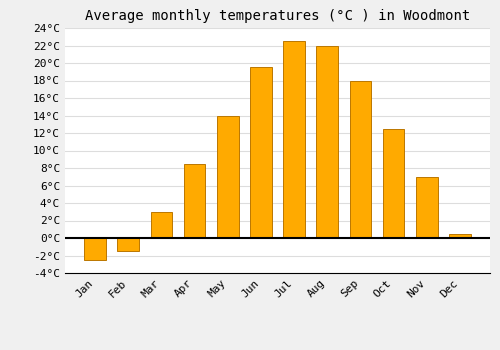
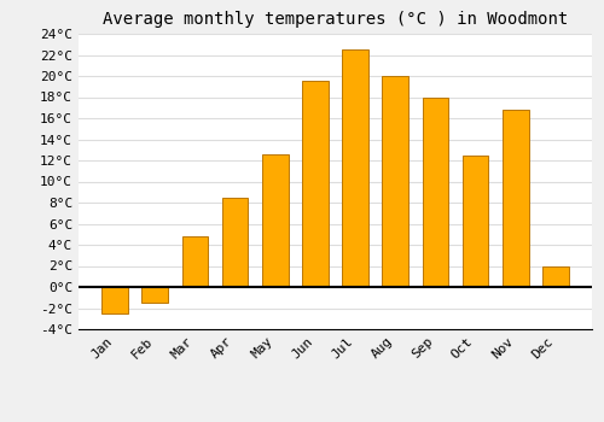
Mar: 3.0°C -> 4.8°C
May: 14.0°C -> 12.6°C
Aug: 22.0°C -> 20.0°C
Nov: 7.0°C -> 16.8°C
Dec: 0.5°C -> 2.0°C
